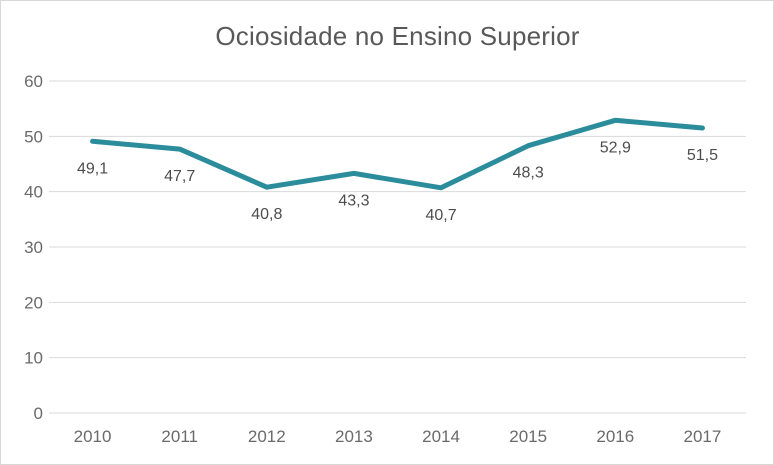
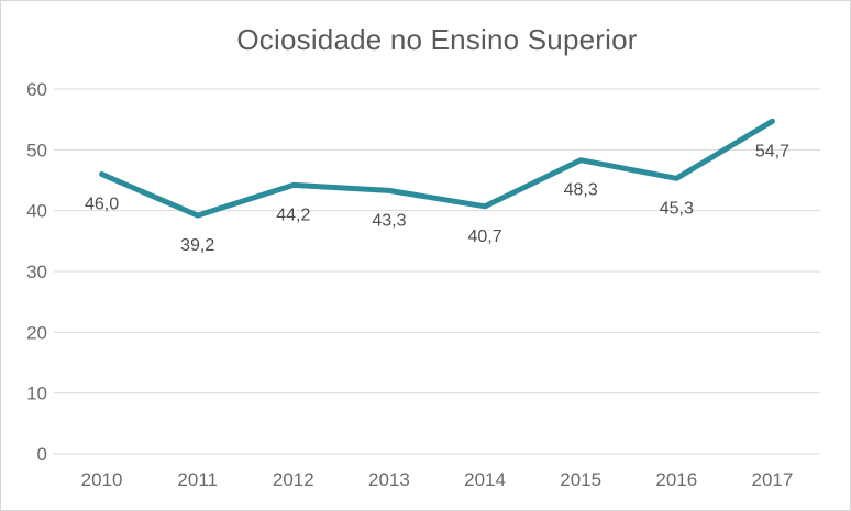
2010: 49,1 -> 46,0
2011: 47,7 -> 39,2
2012: 40,8 -> 44,2
2016: 52,9 -> 45,3
2017: 51,5 -> 54,7
